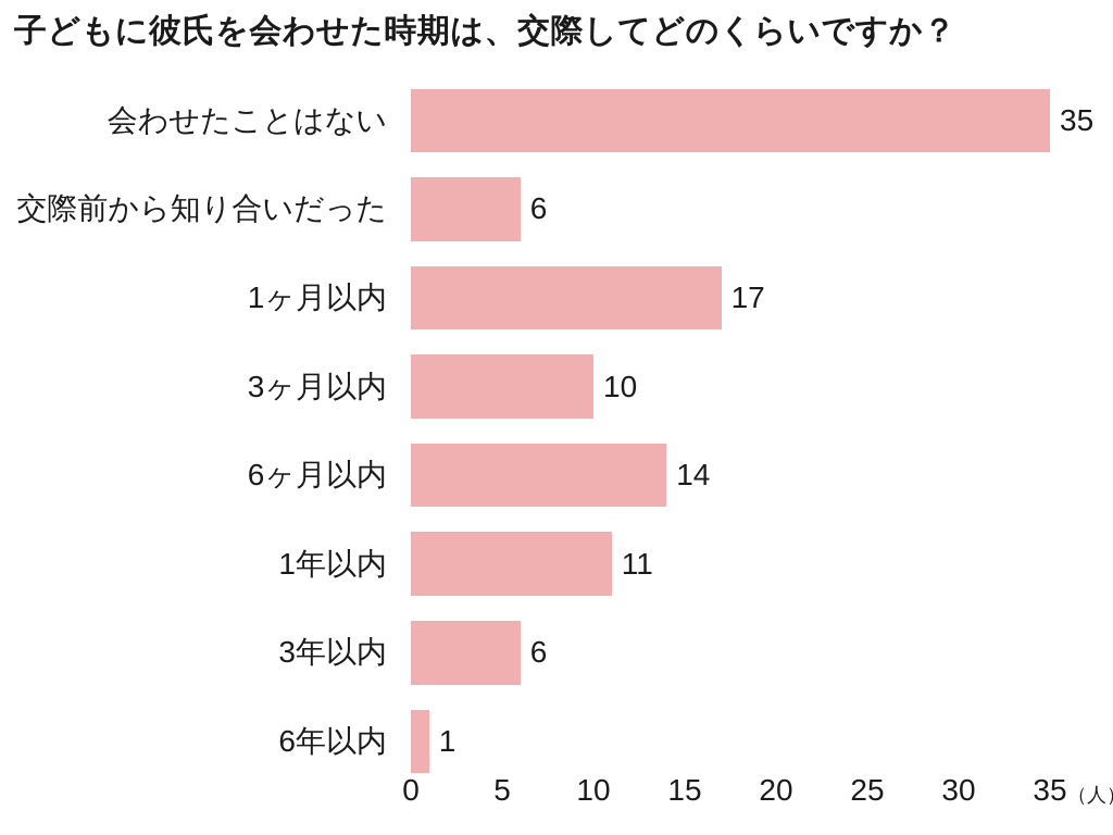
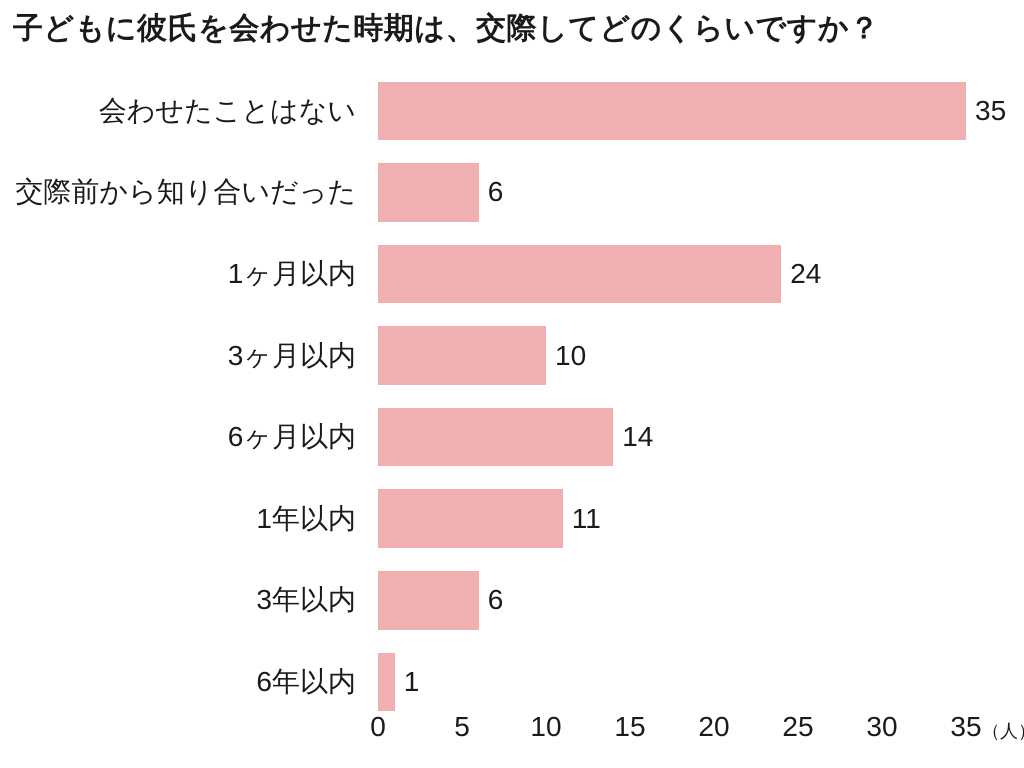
1ヶ月以内: 17 -> 24
